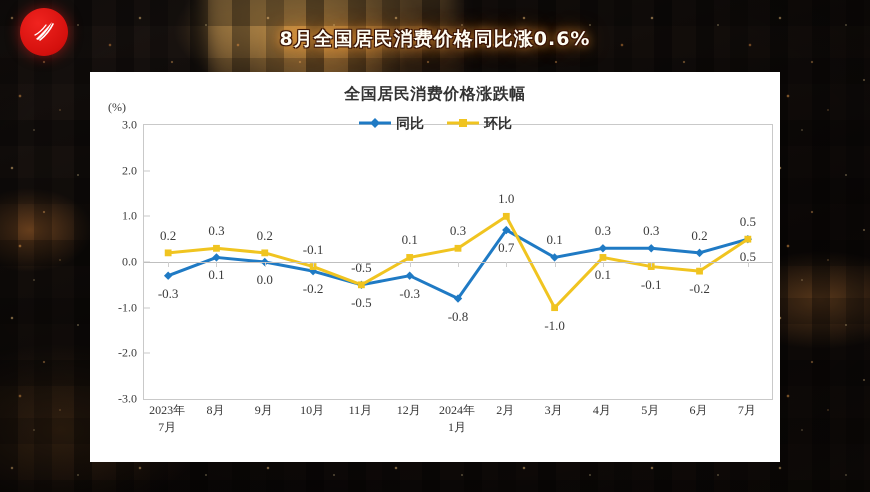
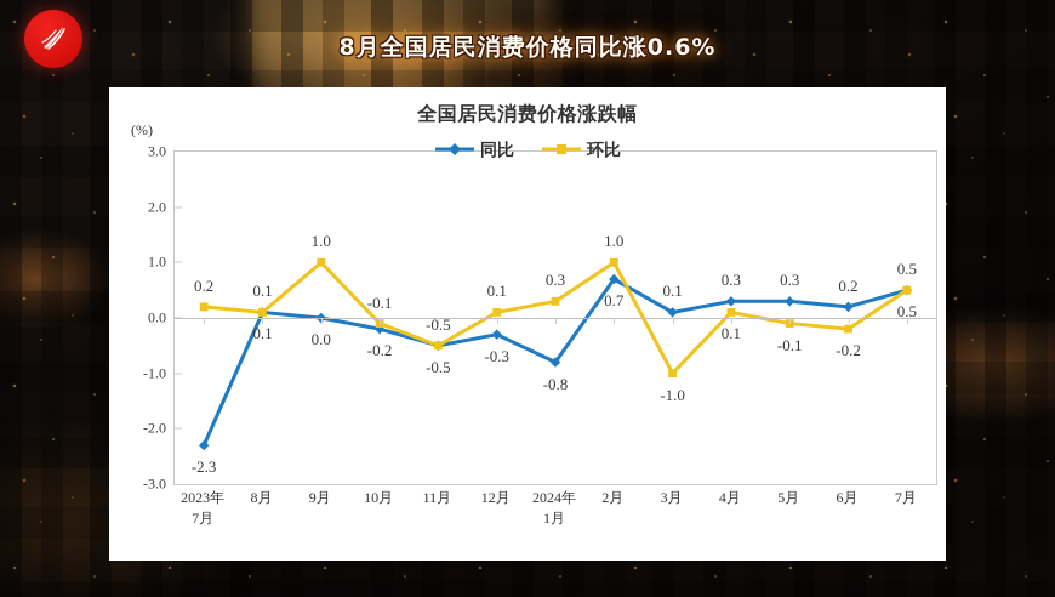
同比/2023年 7月: -0.3 -> -2.3
环比/8月: 0.3 -> 0.1
环比/9月: 0.2 -> 1.0
